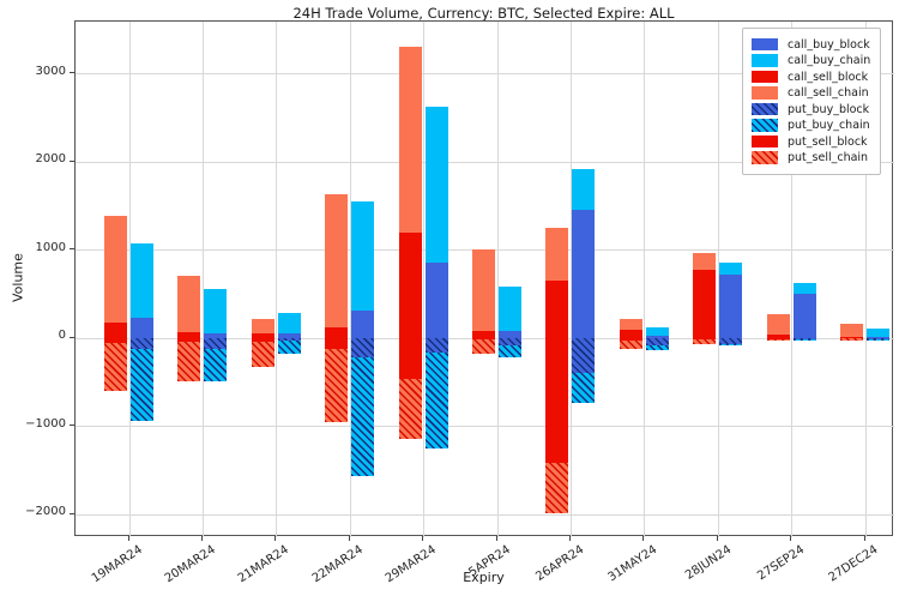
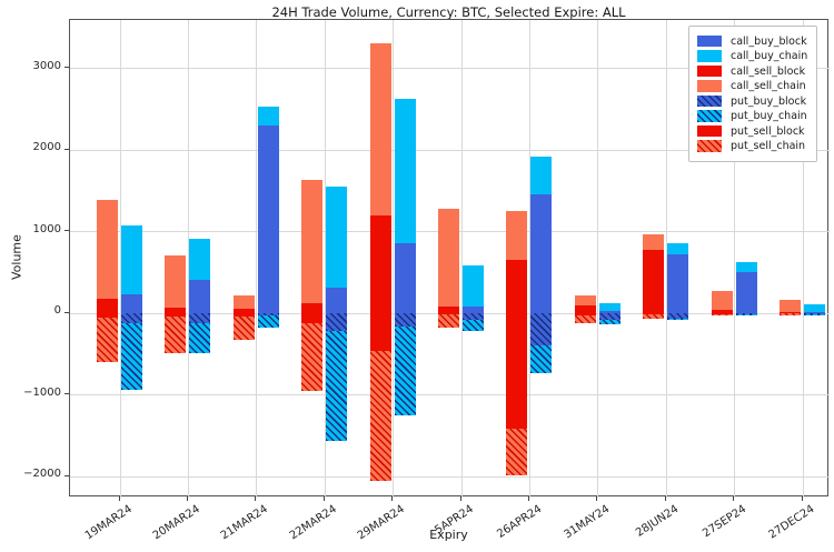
call_buy_block/20MAR24: 100 -> 400
call_buy_block/21MAR24: 100 -> 2300
put_sell_chain/29MAR24: -700 -> -1600
call_sell_chain/5APR24: 900 -> 1200
